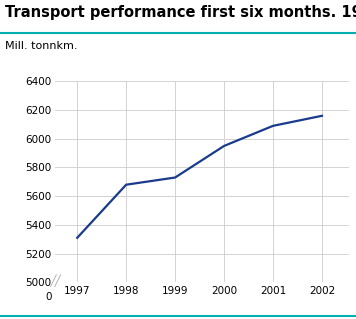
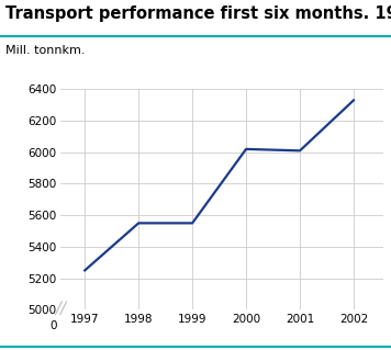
1997: 5310 -> 5250
1998: 5680 -> 5550
1999: 5730 -> 5550
2000: 5950 -> 6020
2001: 6090 -> 6010
2002: 6160 -> 6330
